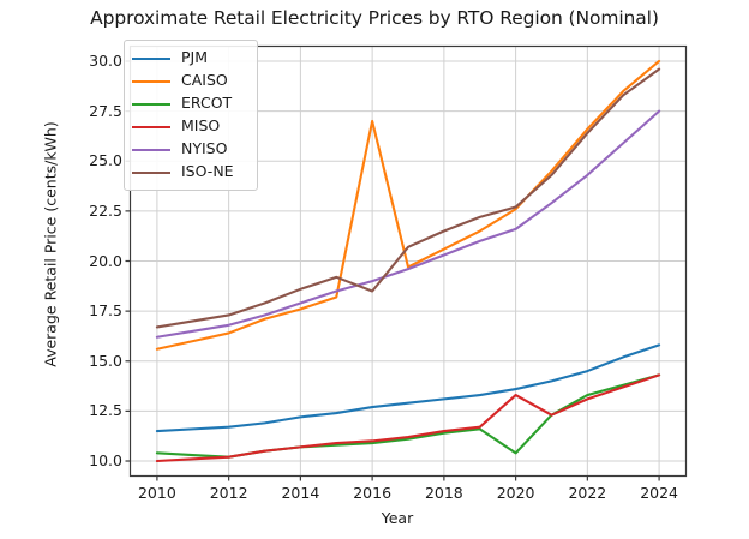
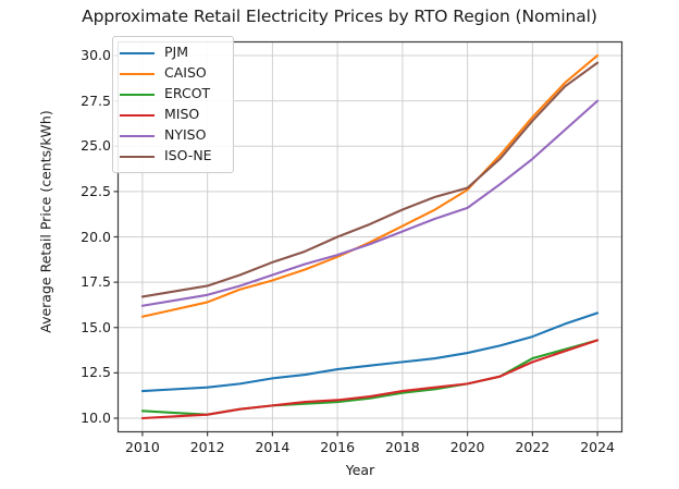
CAISO/2016: 27.0 -> 18.9
ISO-NE/2016: 18.5 -> 20.0
ERCOT/2020: 10.4 -> 11.9
MISO/2020: 13.3 -> 11.9
